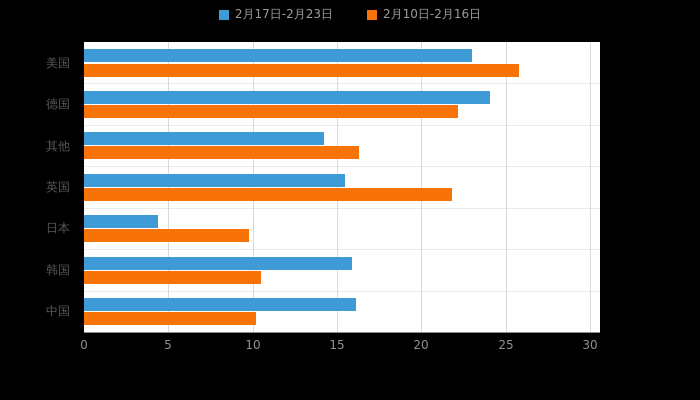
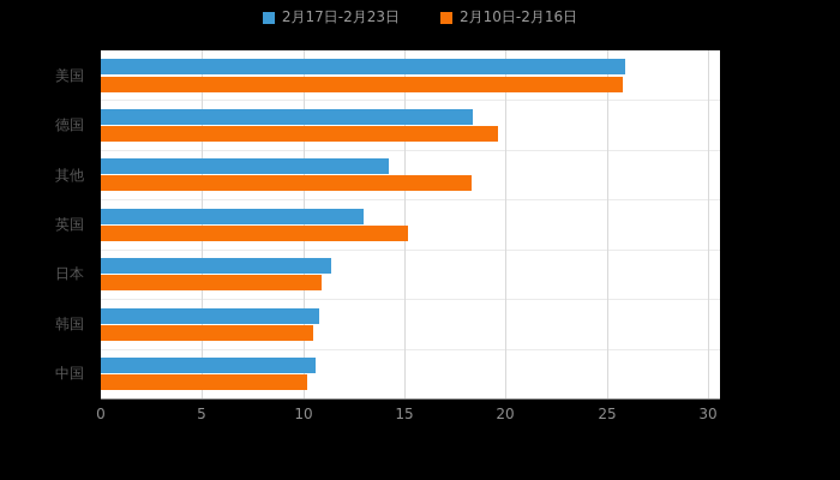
2月17日-2月23日/美国: 23.0 -> 25.9
2月17日-2月23日/德国: 24.1 -> 18.4
2月10日-2月16日/德国: 22.2 -> 19.6
2月10日-2月16日/其他: 16.3 -> 18.3
2月17日-2月23日/英国: 15.5 -> 13.0
2月10日-2月16日/英国: 21.8 -> 15.2
2月17日-2月23日/日本: 4.4 -> 11.4
2月10日-2月16日/日本: 9.8 -> 10.9
2月17日-2月23日/韩国: 15.9 -> 10.8
2月17日-2月23日/中国: 16.1 -> 10.6
